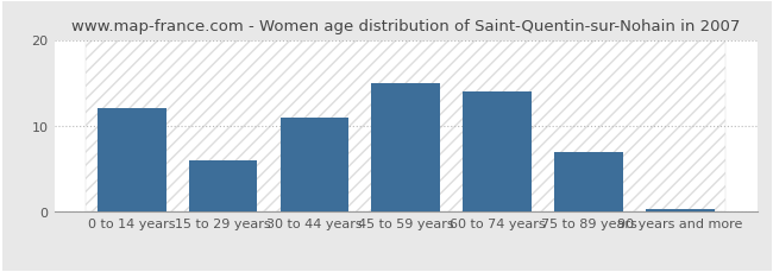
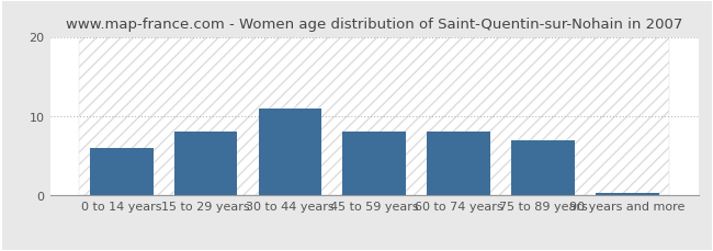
0 to 14 years: 12.0 -> 6.0
15 to 29 years: 6.0 -> 8.0
45 to 59 years: 15.0 -> 8.0
60 to 74 years: 14.0 -> 8.0
